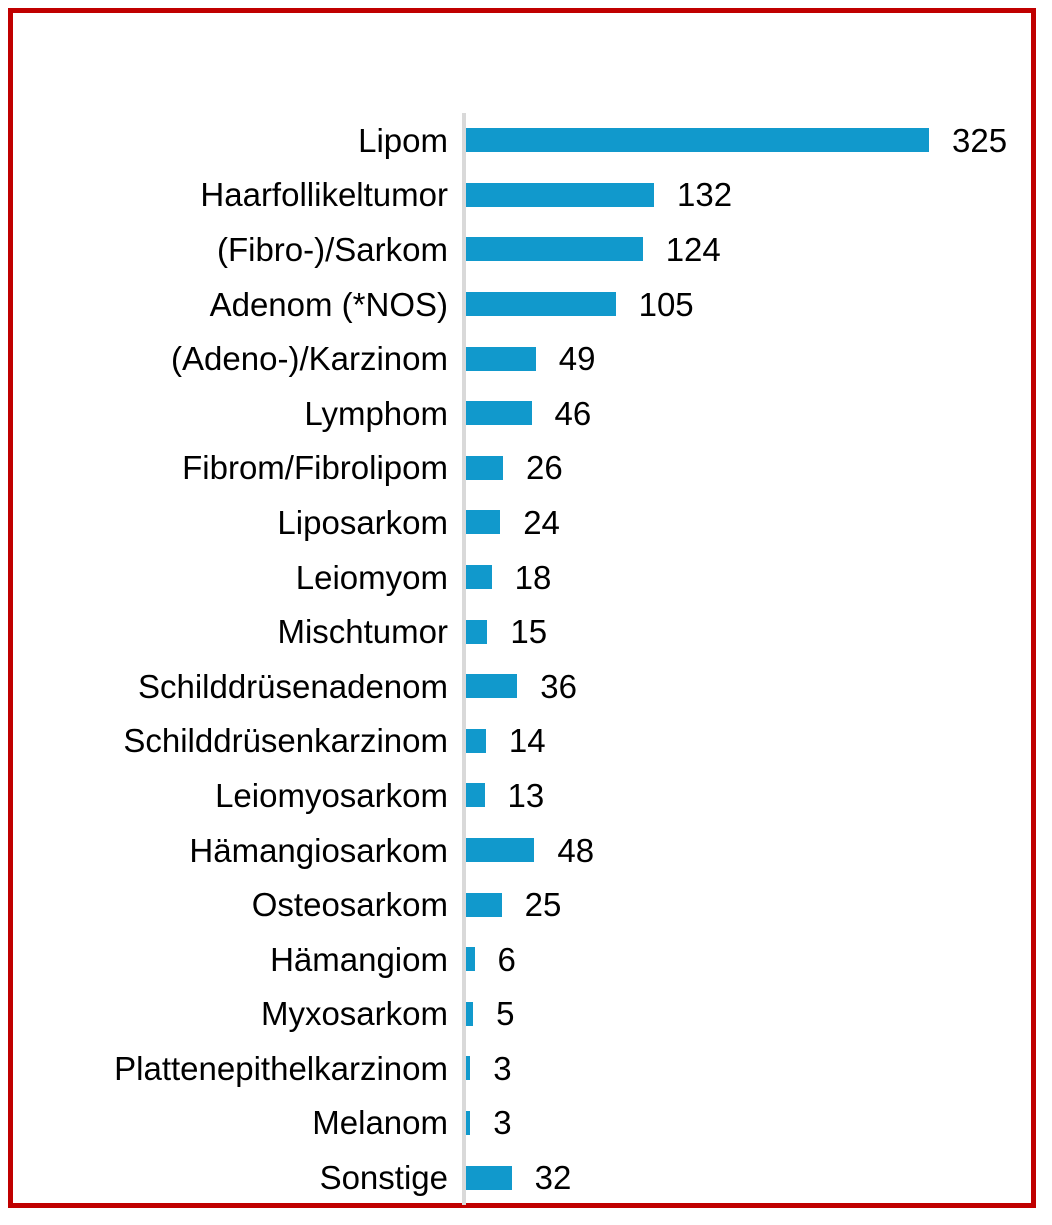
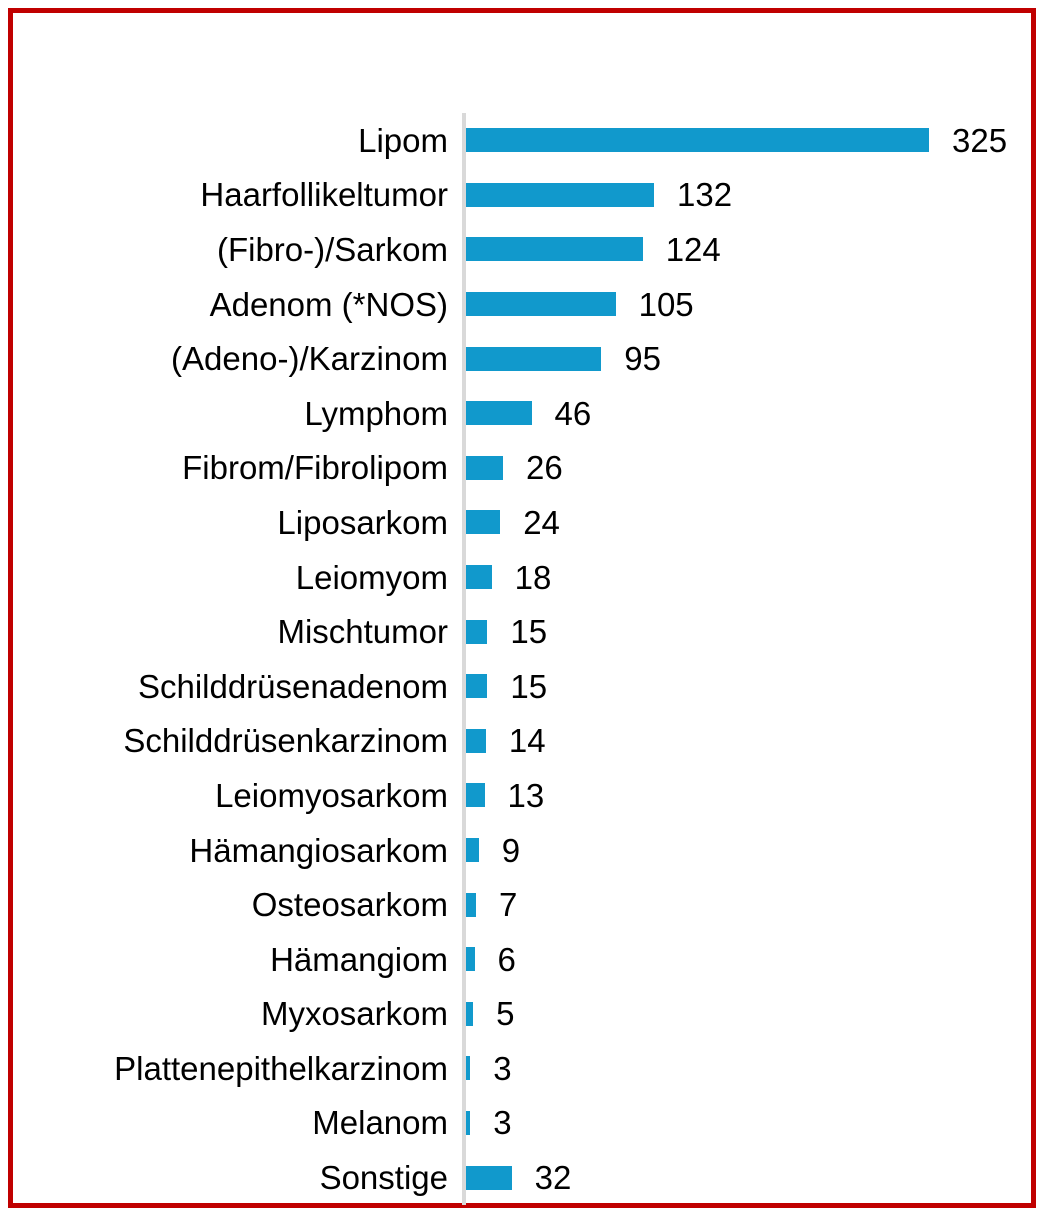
(Adeno-)/Karzinom: 49 -> 95
Schilddrüsenadenom: 36 -> 15
Hämangiosarkom: 48 -> 9
Osteosarkom: 25 -> 7
